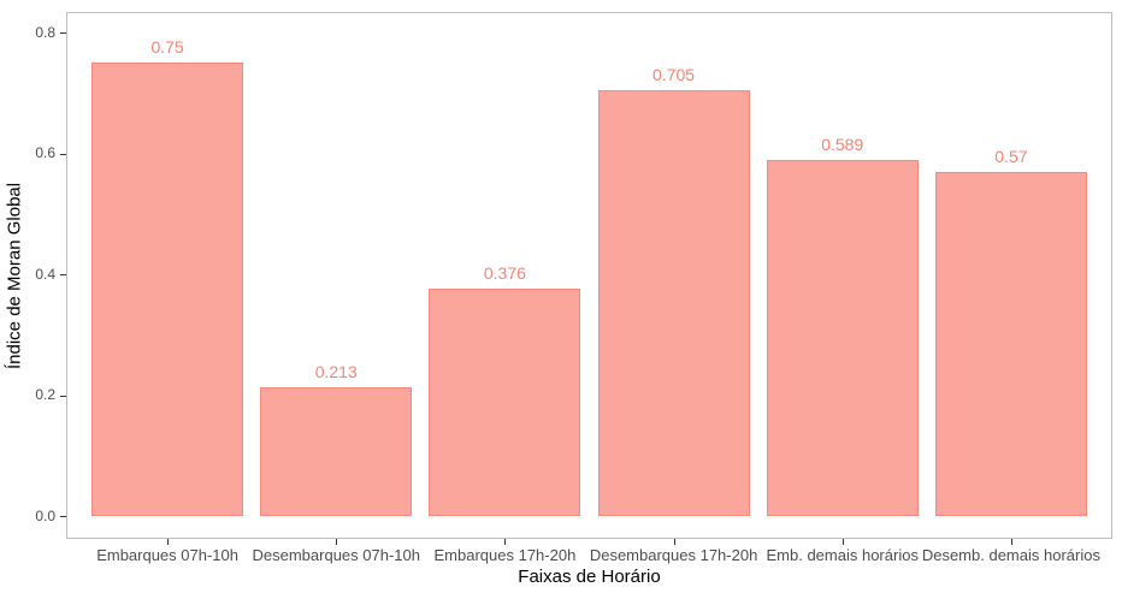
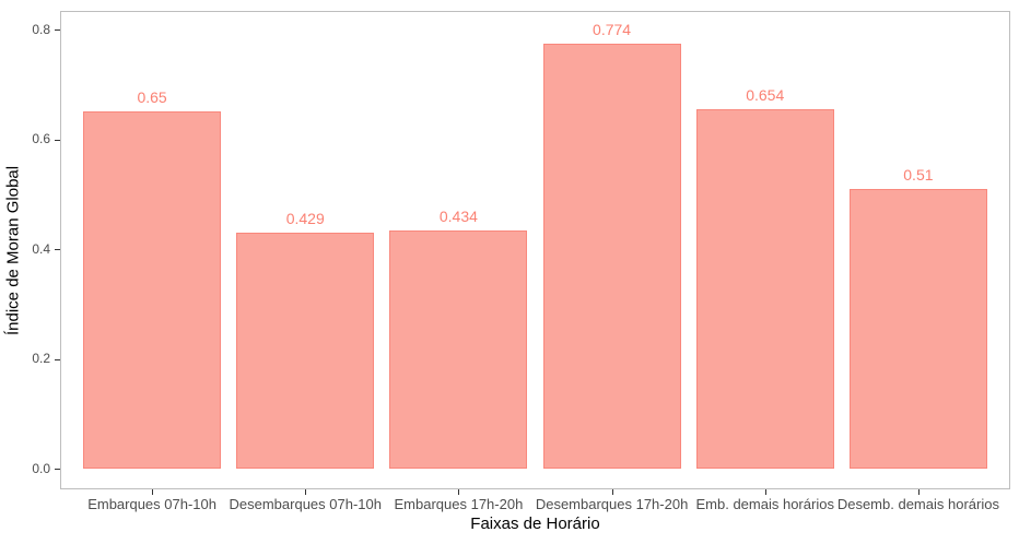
Embarques 07h-10h: 0.75 -> 0.65
Desembarques 07h-10h: 0.213 -> 0.429
Embarques 17h-20h: 0.376 -> 0.434
Desembarques 17h-20h: 0.705 -> 0.774
Emb. demais horários: 0.589 -> 0.654
Desemb. demais horários: 0.57 -> 0.51
